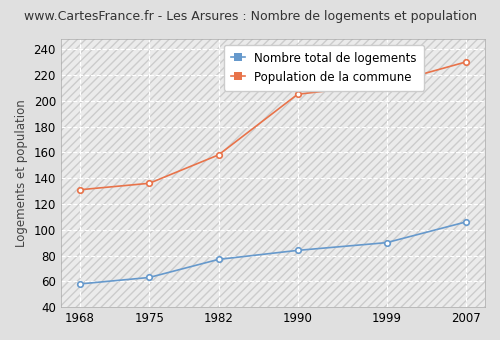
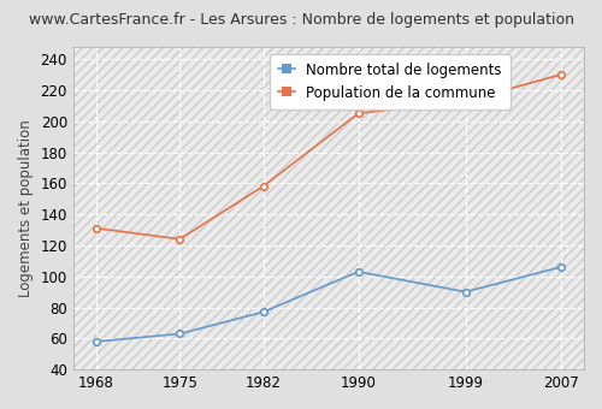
Population de la commune/1975: 136 -> 124
Nombre total de logements/1990: 84 -> 103
